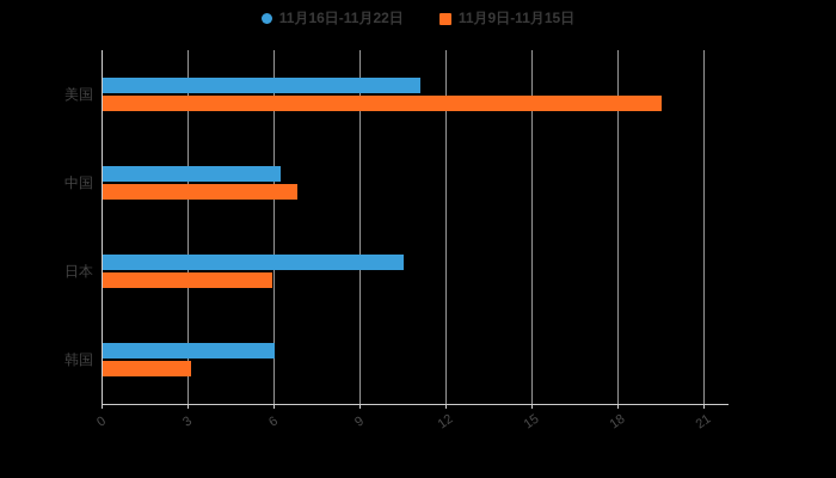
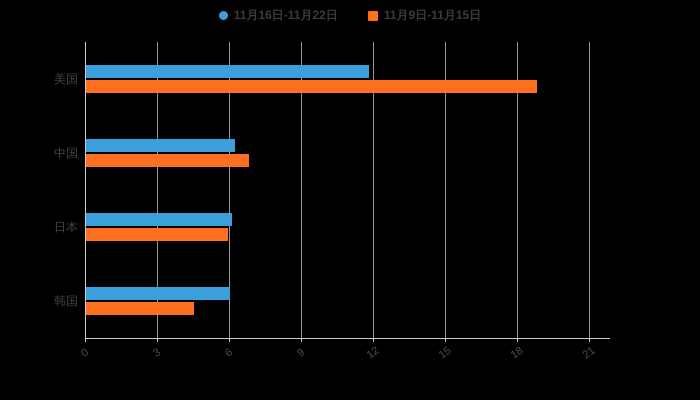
11月16日-11月22日/美国: 11.1 -> 11.8
11月9日-11月15日/美国: 19.5 -> 18.8
11月16日-11月22日/日本: 10.5 -> 6.1
11月9日-11月15日/韩国: 3.1 -> 4.5
